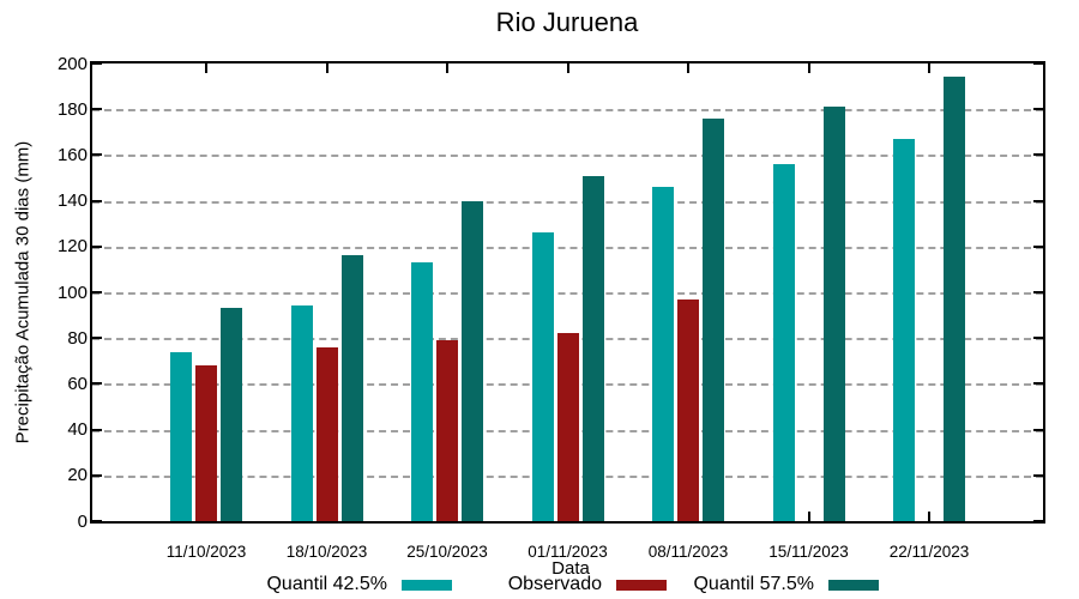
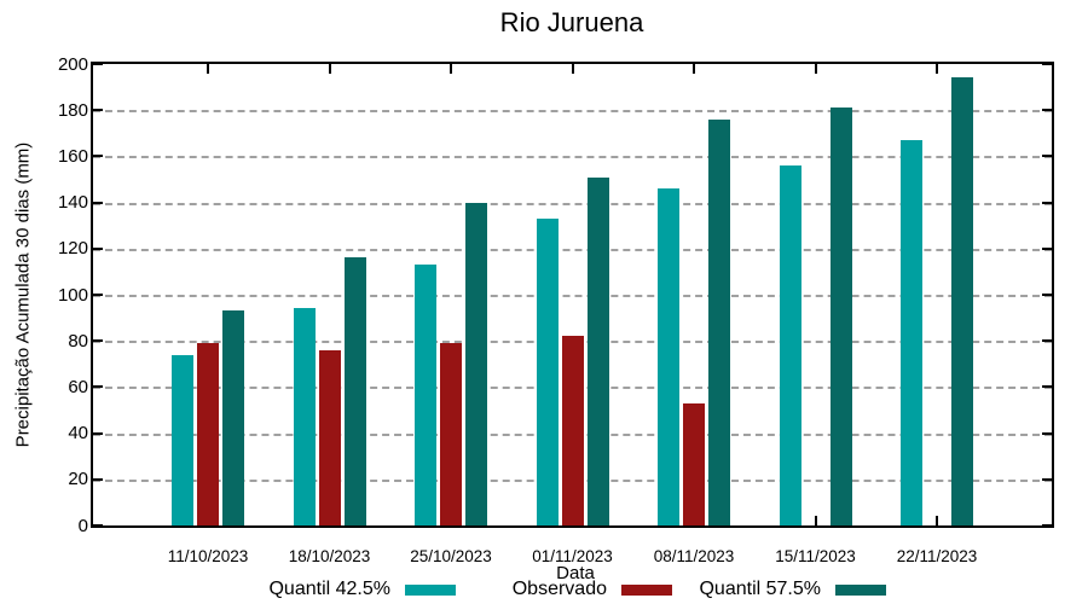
Observado/11/10/2023: 68 -> 79
Quantil 42.5%/01/11/2023: 126 -> 133
Observado/08/11/2023: 97 -> 53
